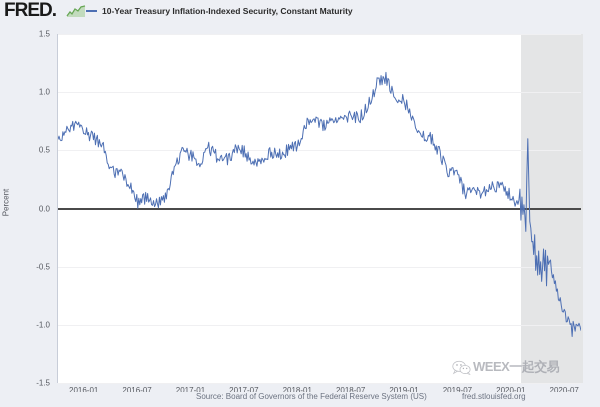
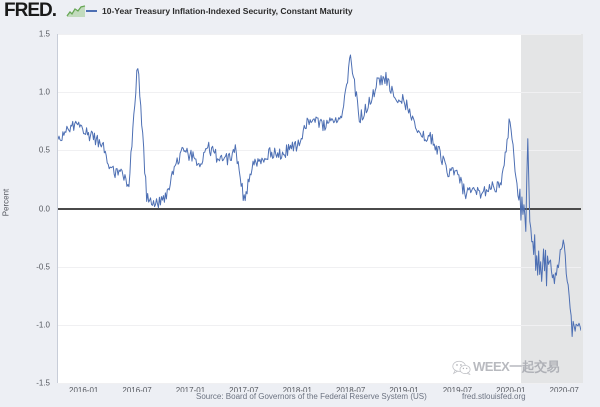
2016-07: 0.05 -> 1.25
2017-07: 0.49 -> 0.07
2018-07: 0.79 -> 1.30
2020-01: 0.12 -> 0.79
2020-07: -0.88 -> -0.26
